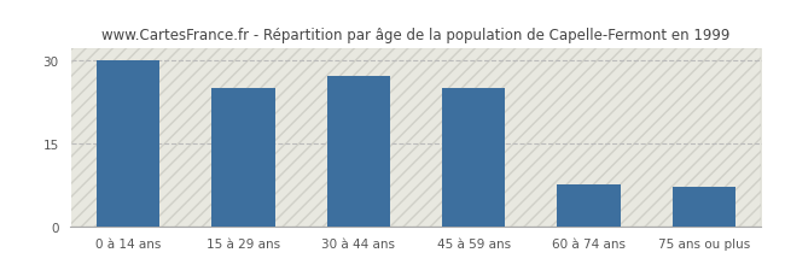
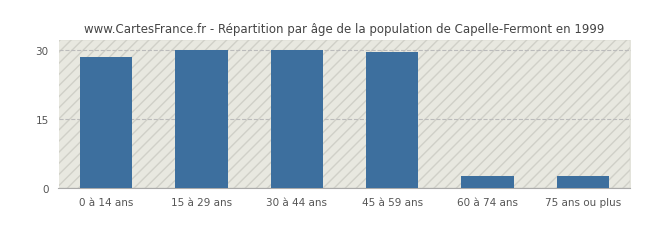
0 à 14 ans: 30.0 -> 28.5
15 à 29 ans: 25.0 -> 30.0
30 à 44 ans: 27.0 -> 30.0
45 à 59 ans: 25.0 -> 29.5
60 à 74 ans: 7.5 -> 2.5
75 ans ou plus: 7.0 -> 2.5
